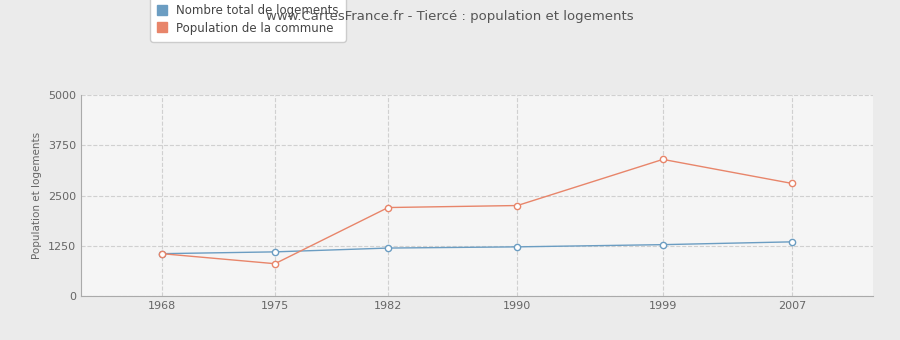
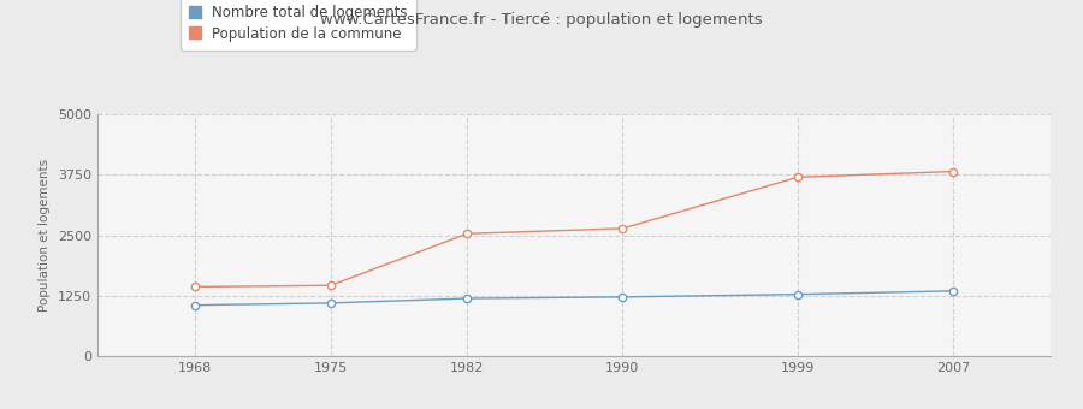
Population de la commune/1968: 1050 -> 1430
Population de la commune/1975: 800 -> 1460
Population de la commune/1982: 2200 -> 2530
Population de la commune/1990: 2250 -> 2640
Population de la commune/1999: 3400 -> 3700
Population de la commune/2007: 2800 -> 3820
